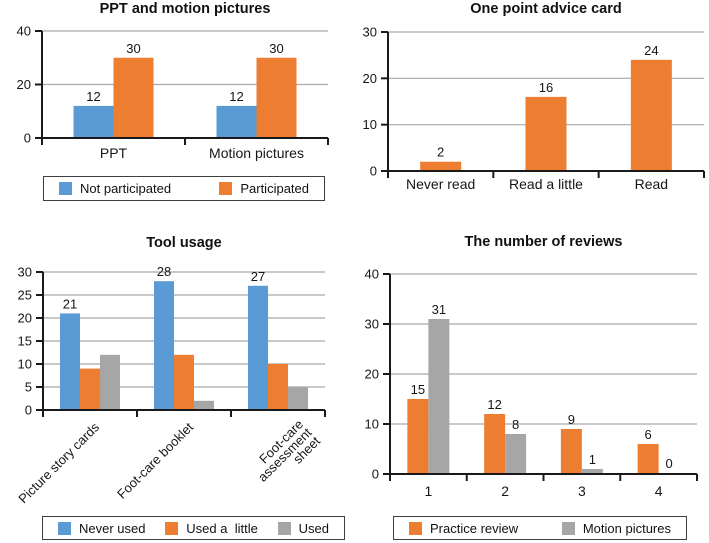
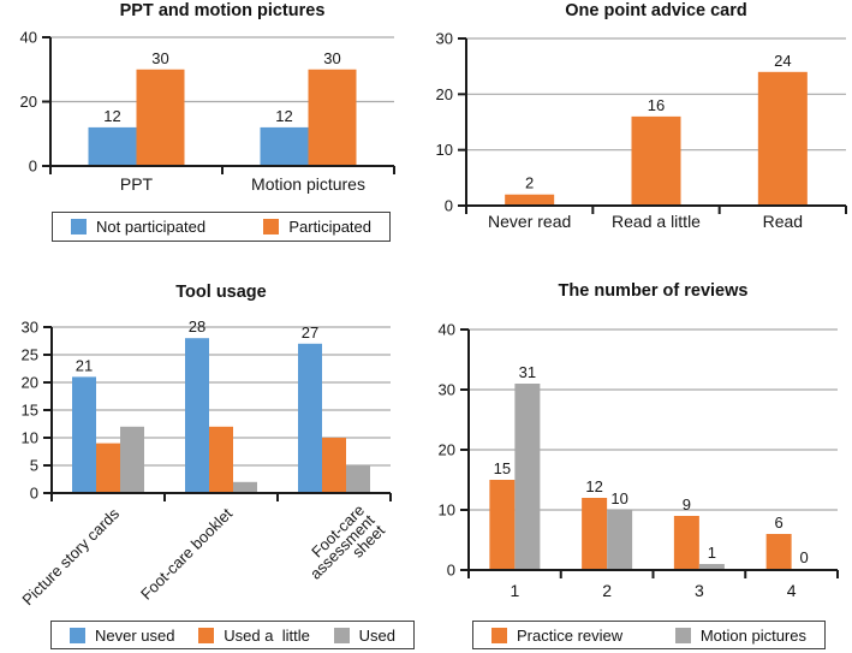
The number of reviews/Motion pictures/2: 8 -> 10
